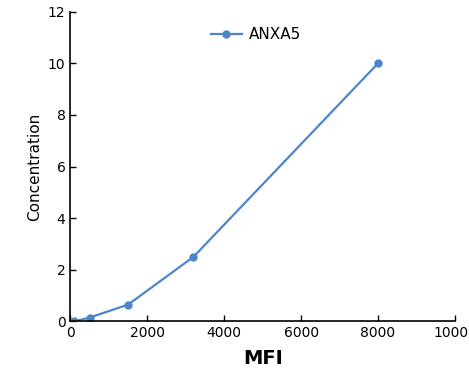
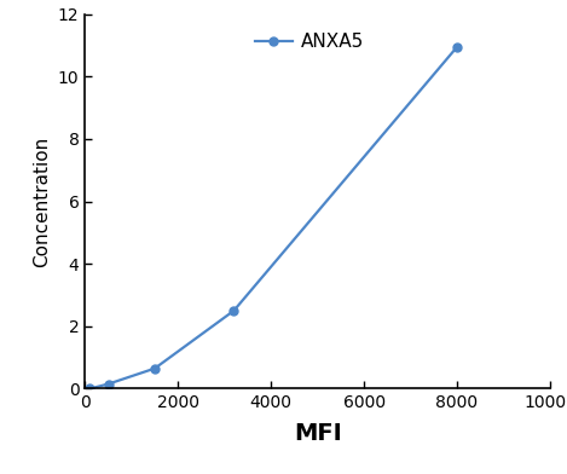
8000: 10.00 -> 10.95
